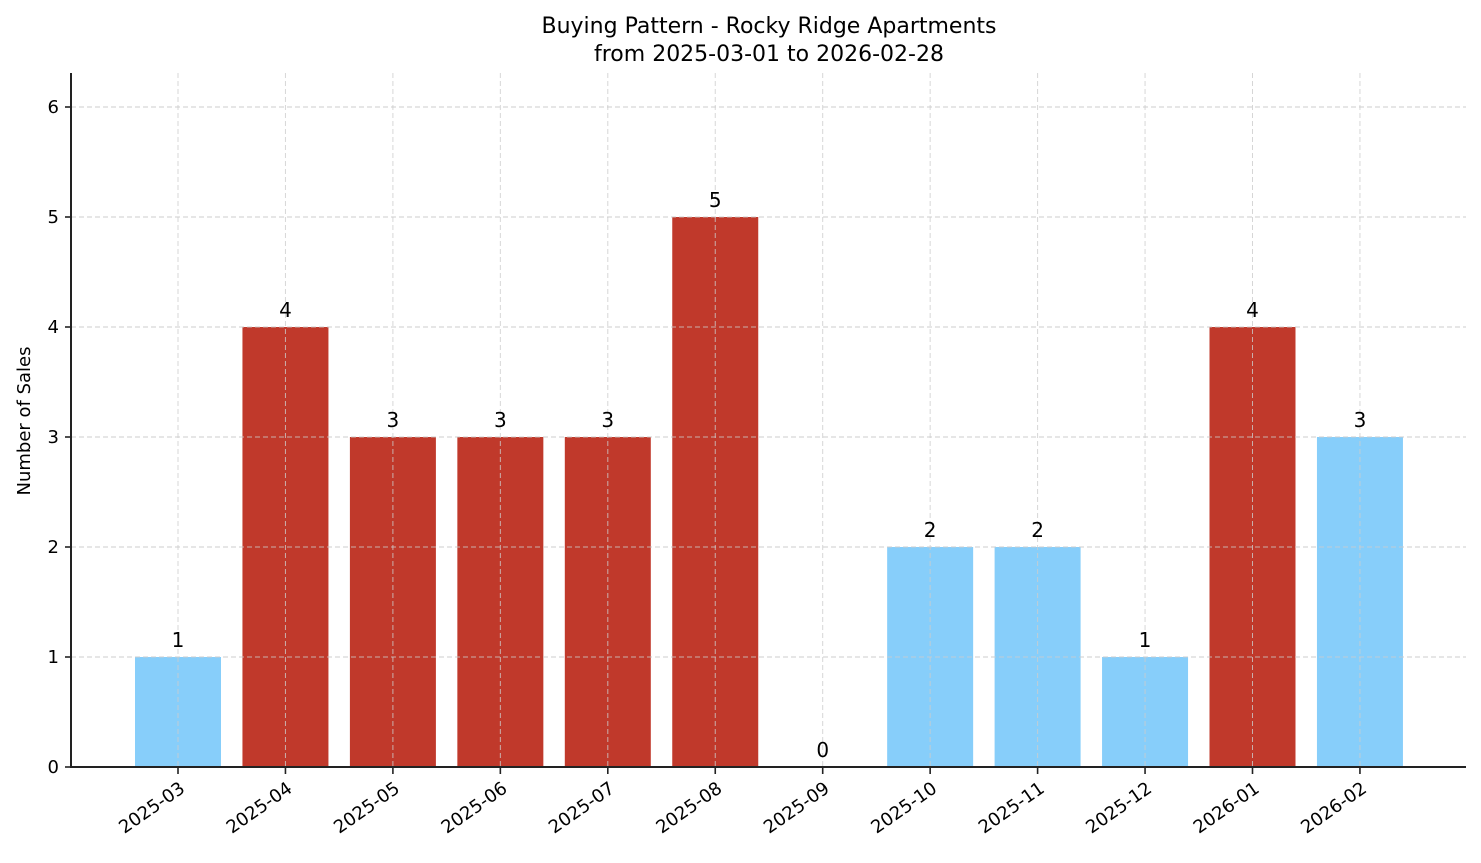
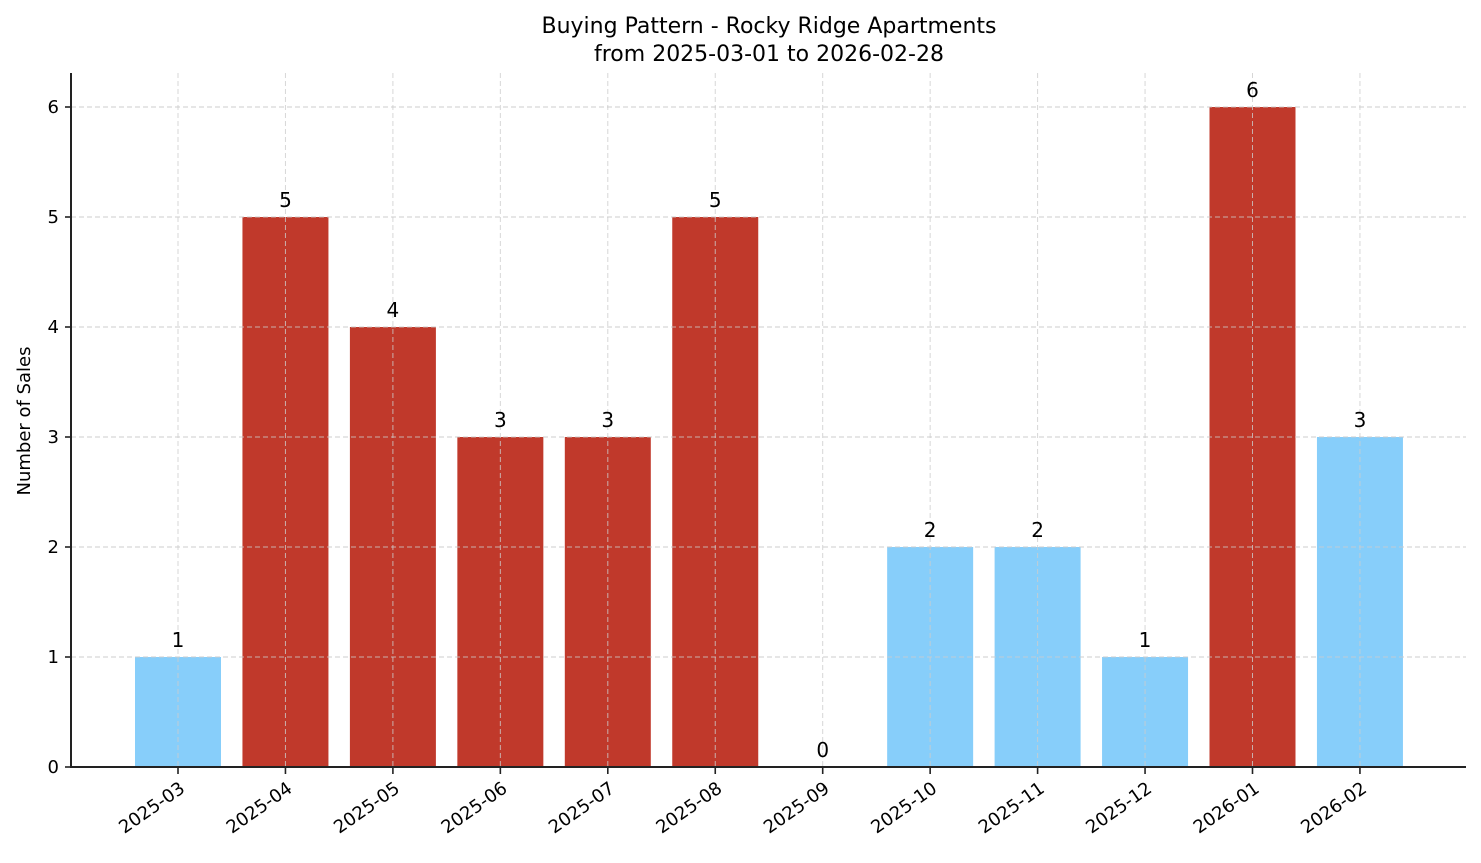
2025-04: 4 -> 5
2025-05: 3 -> 4
2026-01: 4 -> 6
